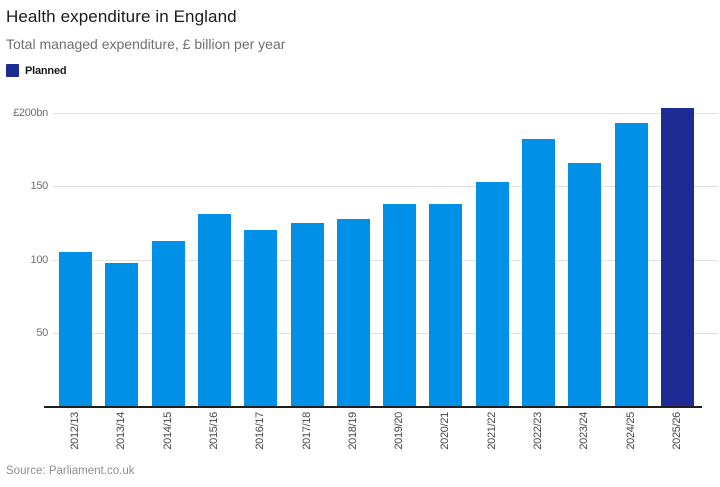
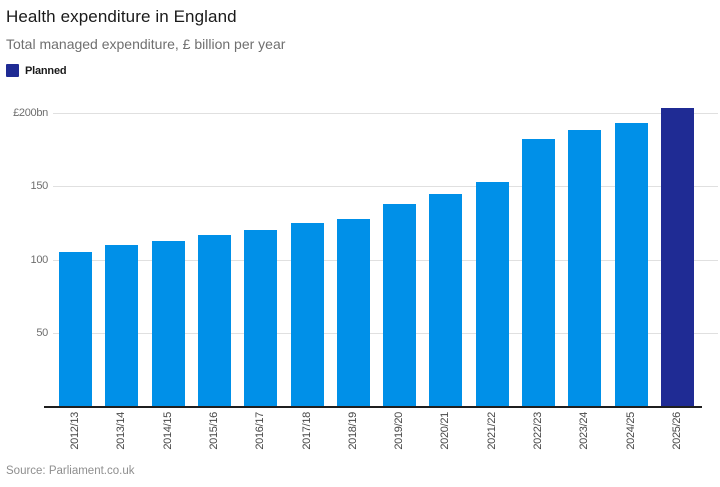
2013/14: 98 -> 110
2015/16: 131 -> 117
2020/21: 138 -> 145
2023/24: 166 -> 188
